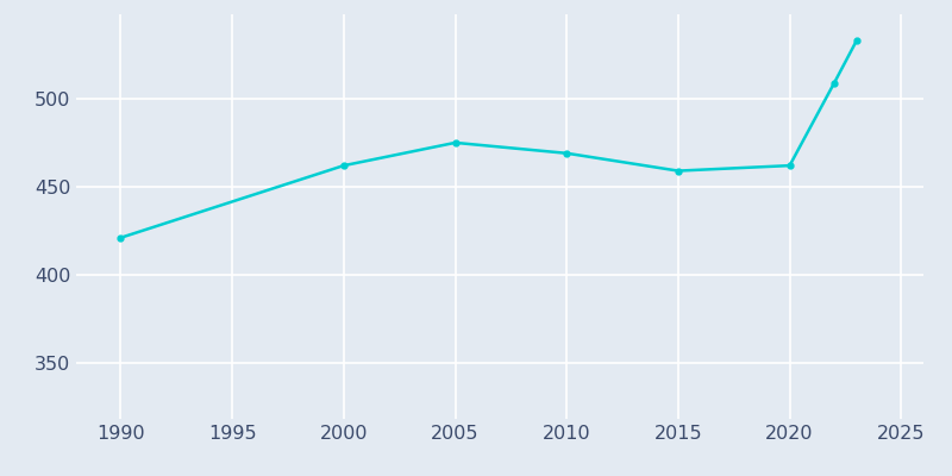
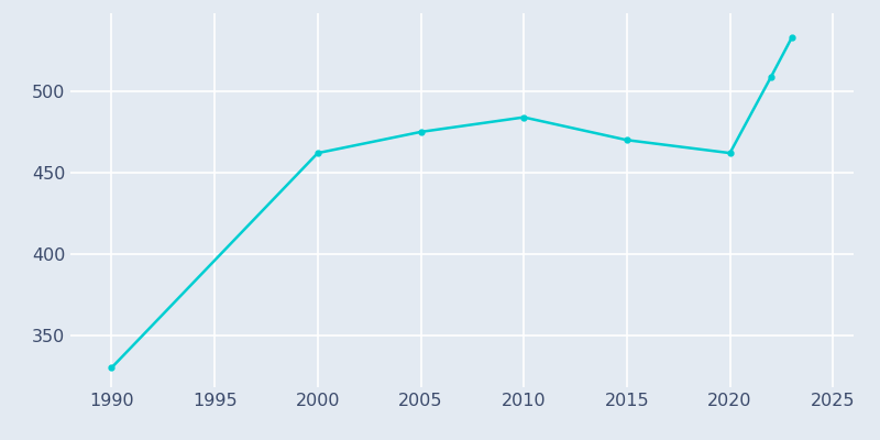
1990: 421 -> 330
2010: 469 -> 484
2015: 459 -> 470
